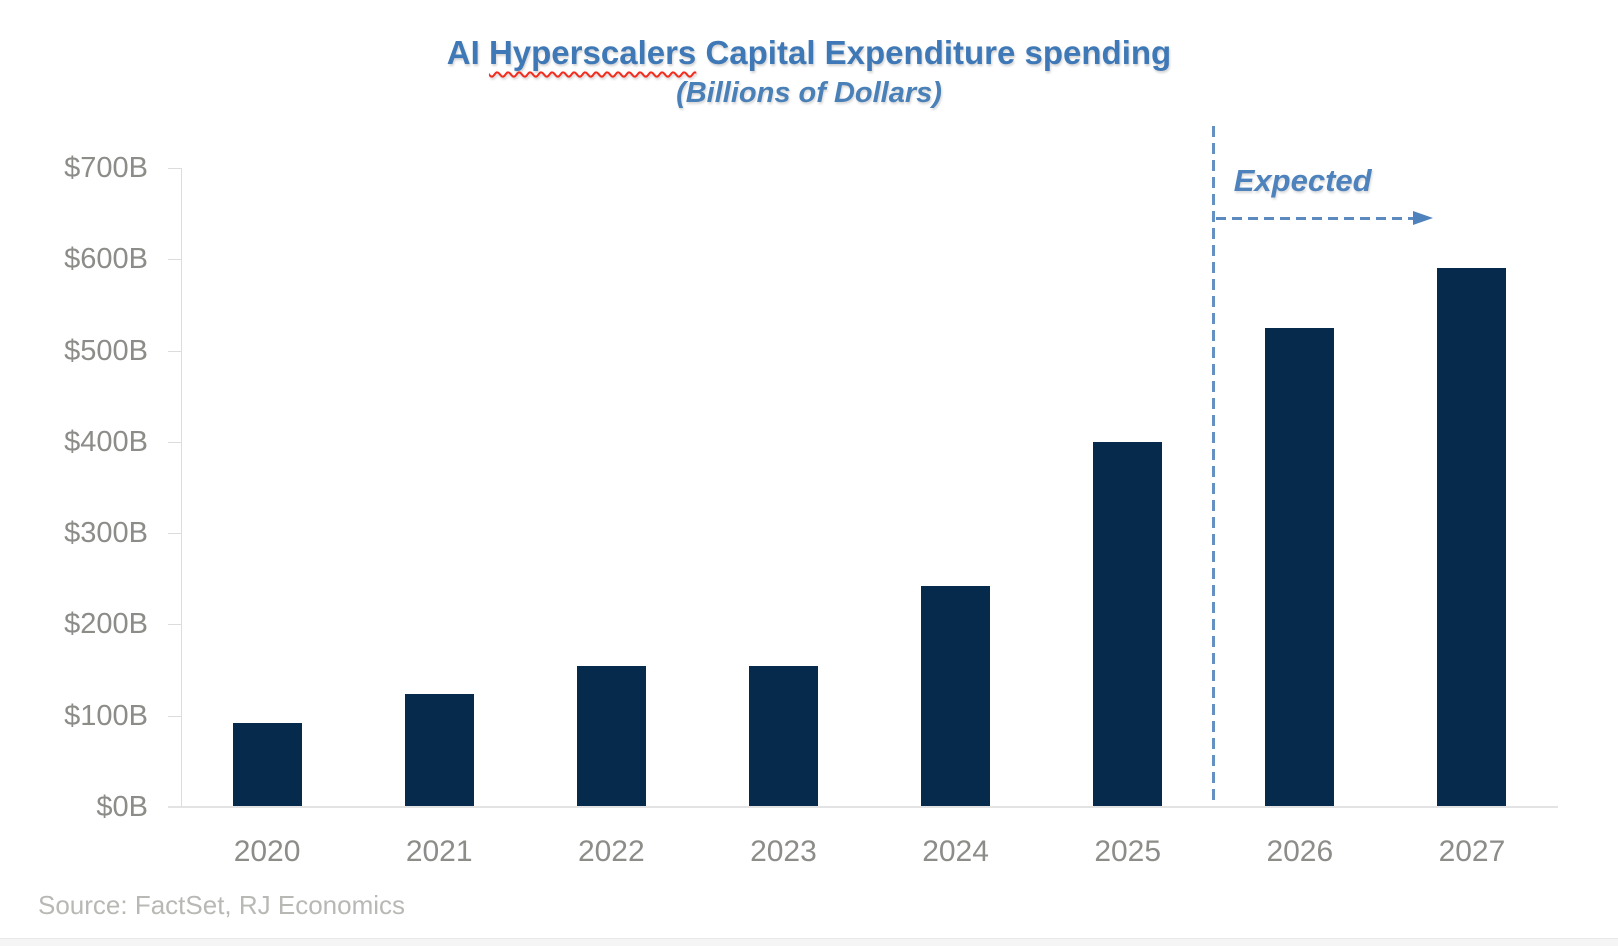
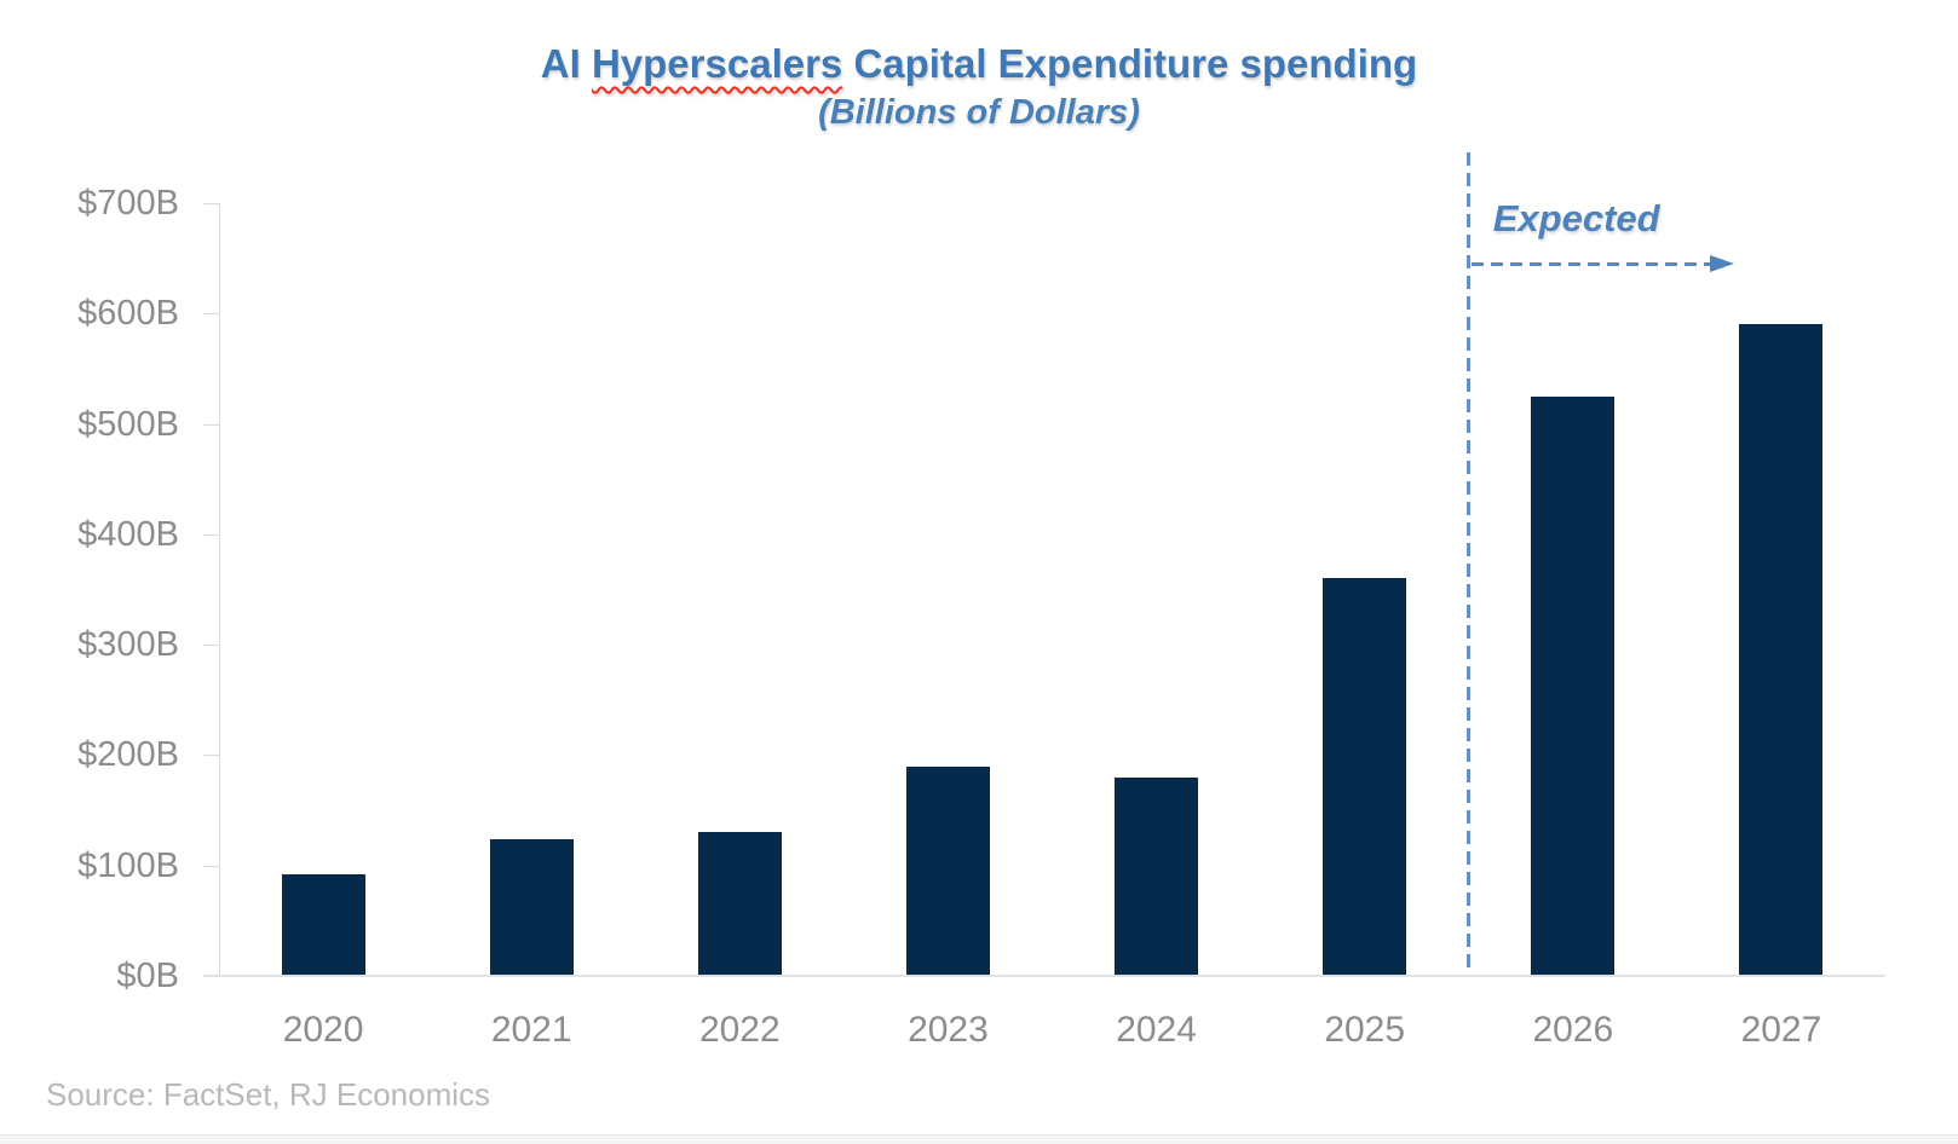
2022: $150B -> $130B
2023: $160B -> $190B
2024: $240B -> $180B
2025: $400B -> $360B
